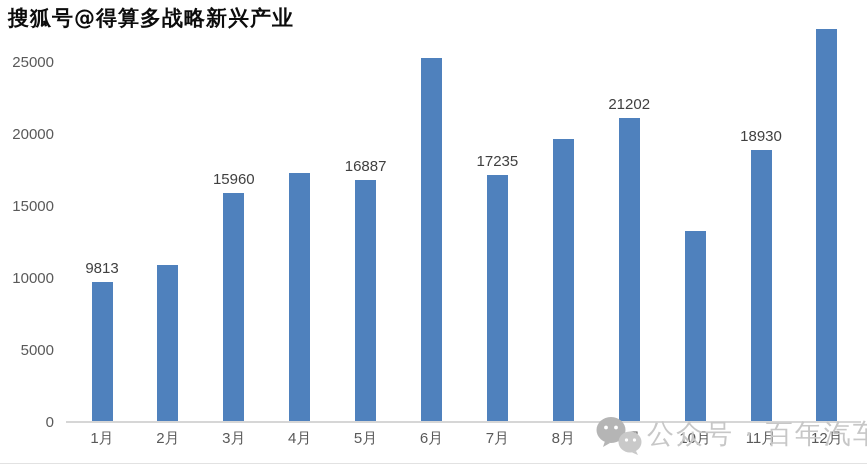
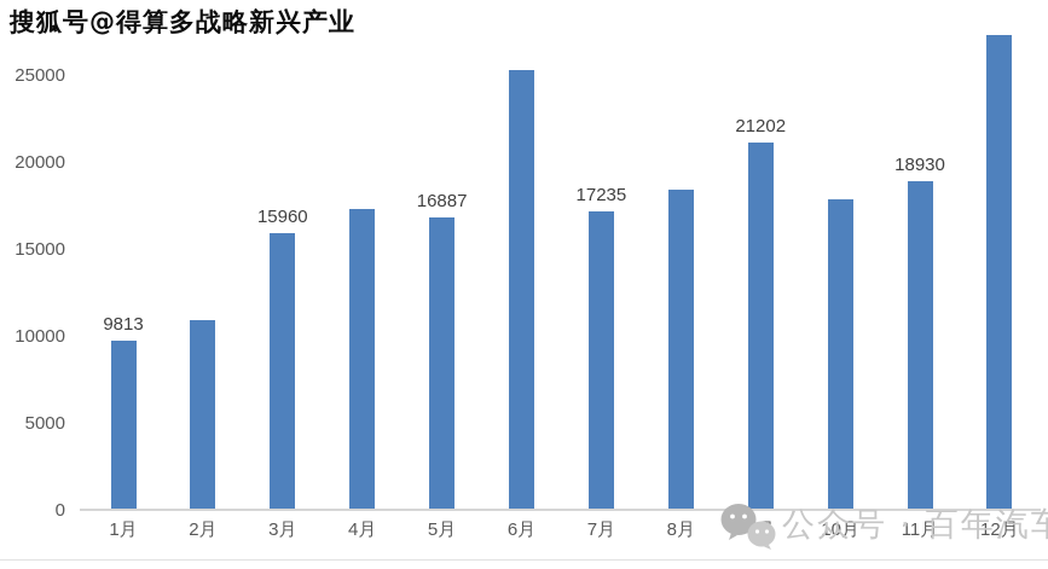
8月: 19700 -> 18500
10月: 13300 -> 17900
